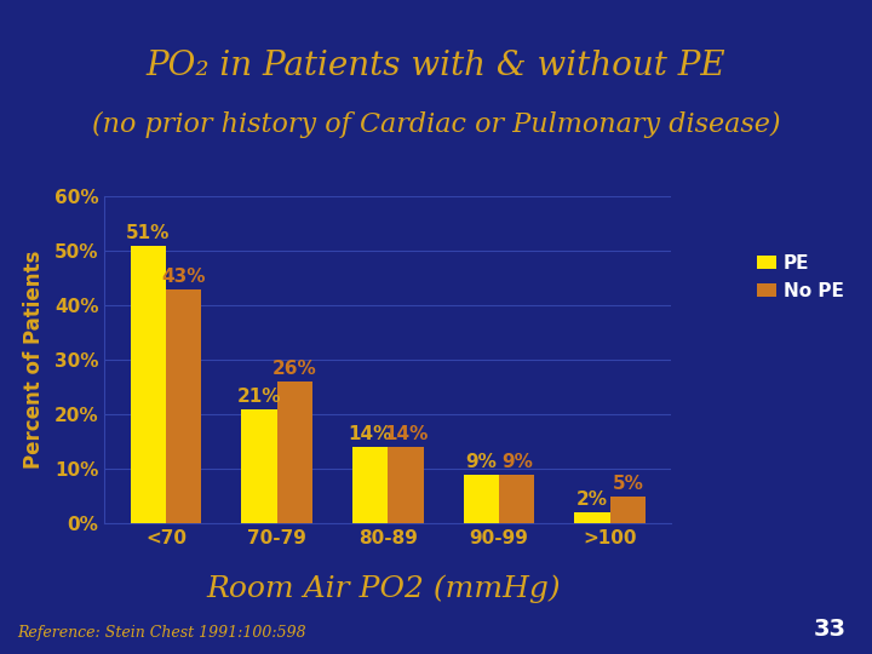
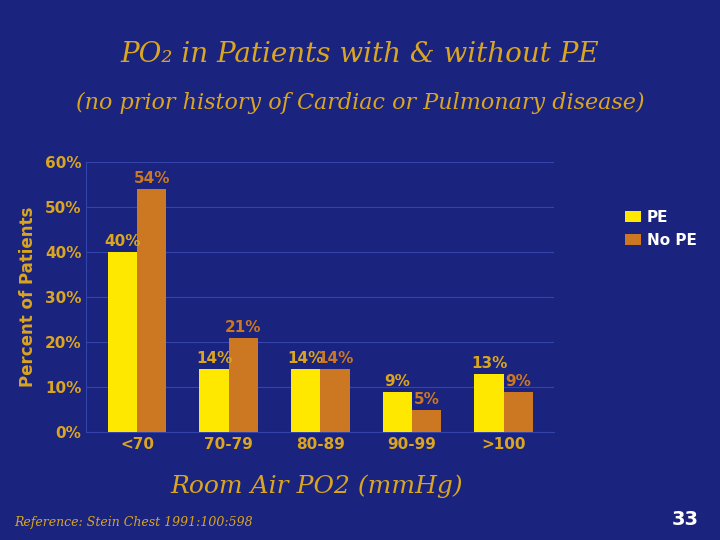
PE/<70: 51% -> 40%
No PE/<70: 43% -> 54%
PE/70-79: 21% -> 14%
No PE/70-79: 26% -> 21%
No PE/90-99: 9% -> 5%
PE/>100: 2% -> 13%
No PE/>100: 5% -> 9%
